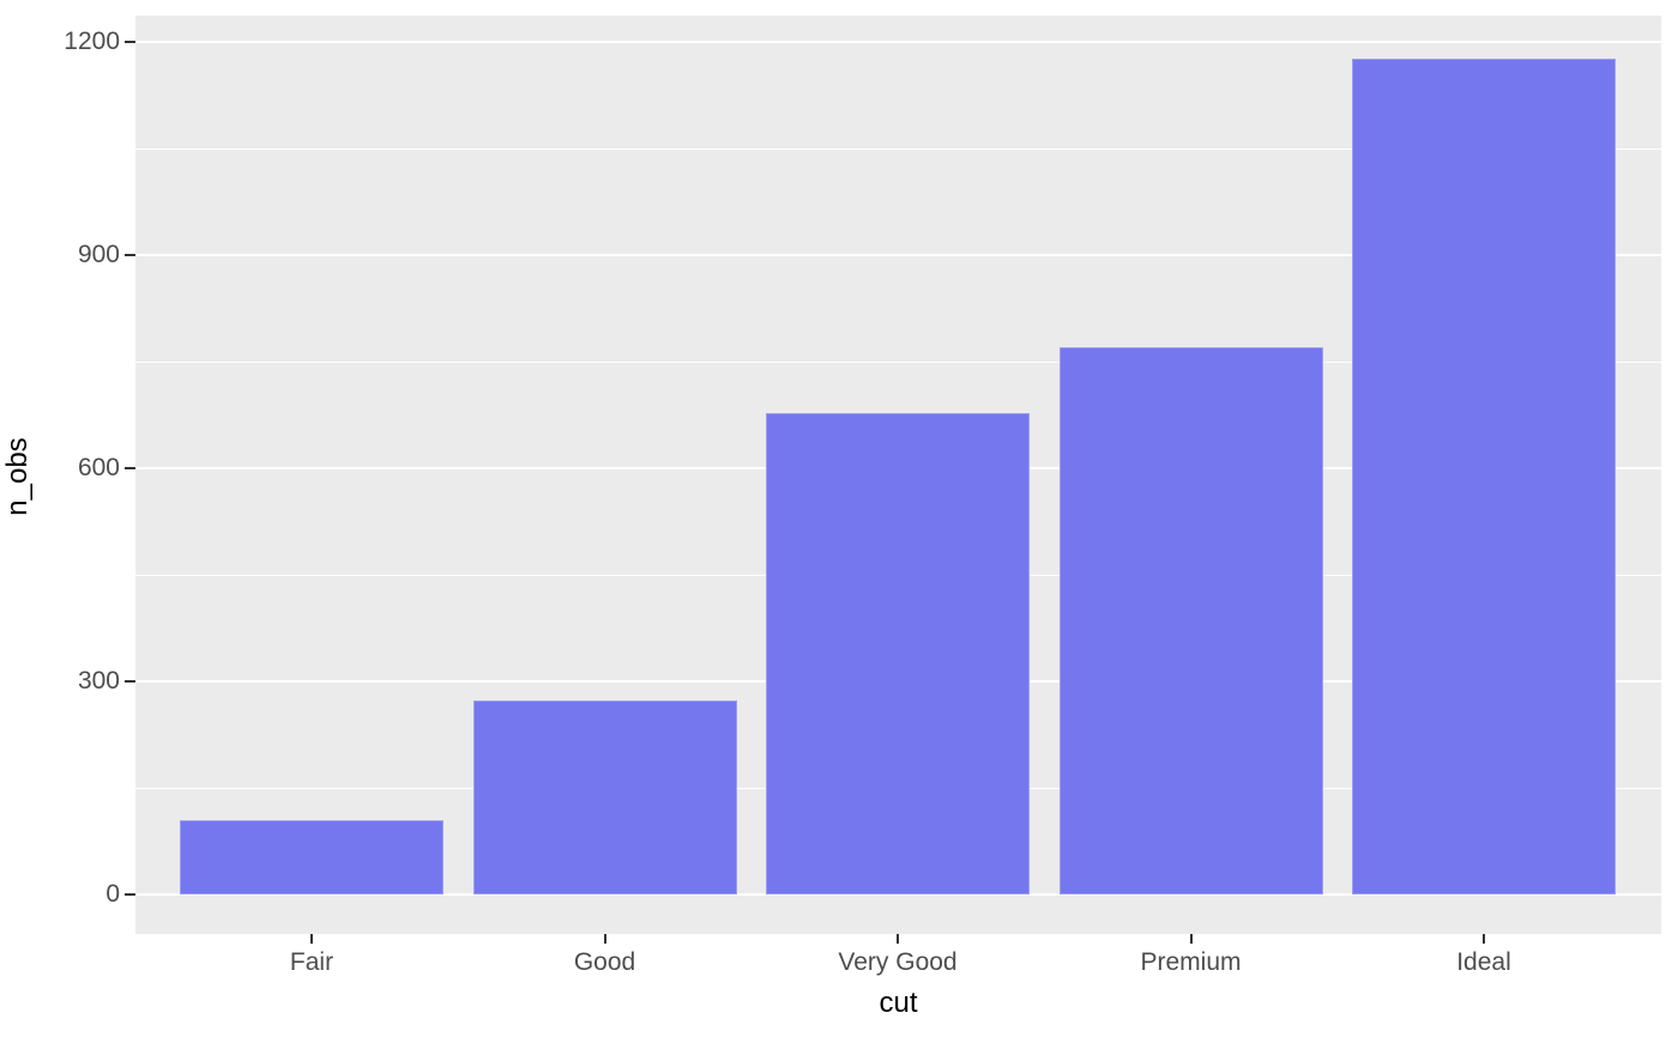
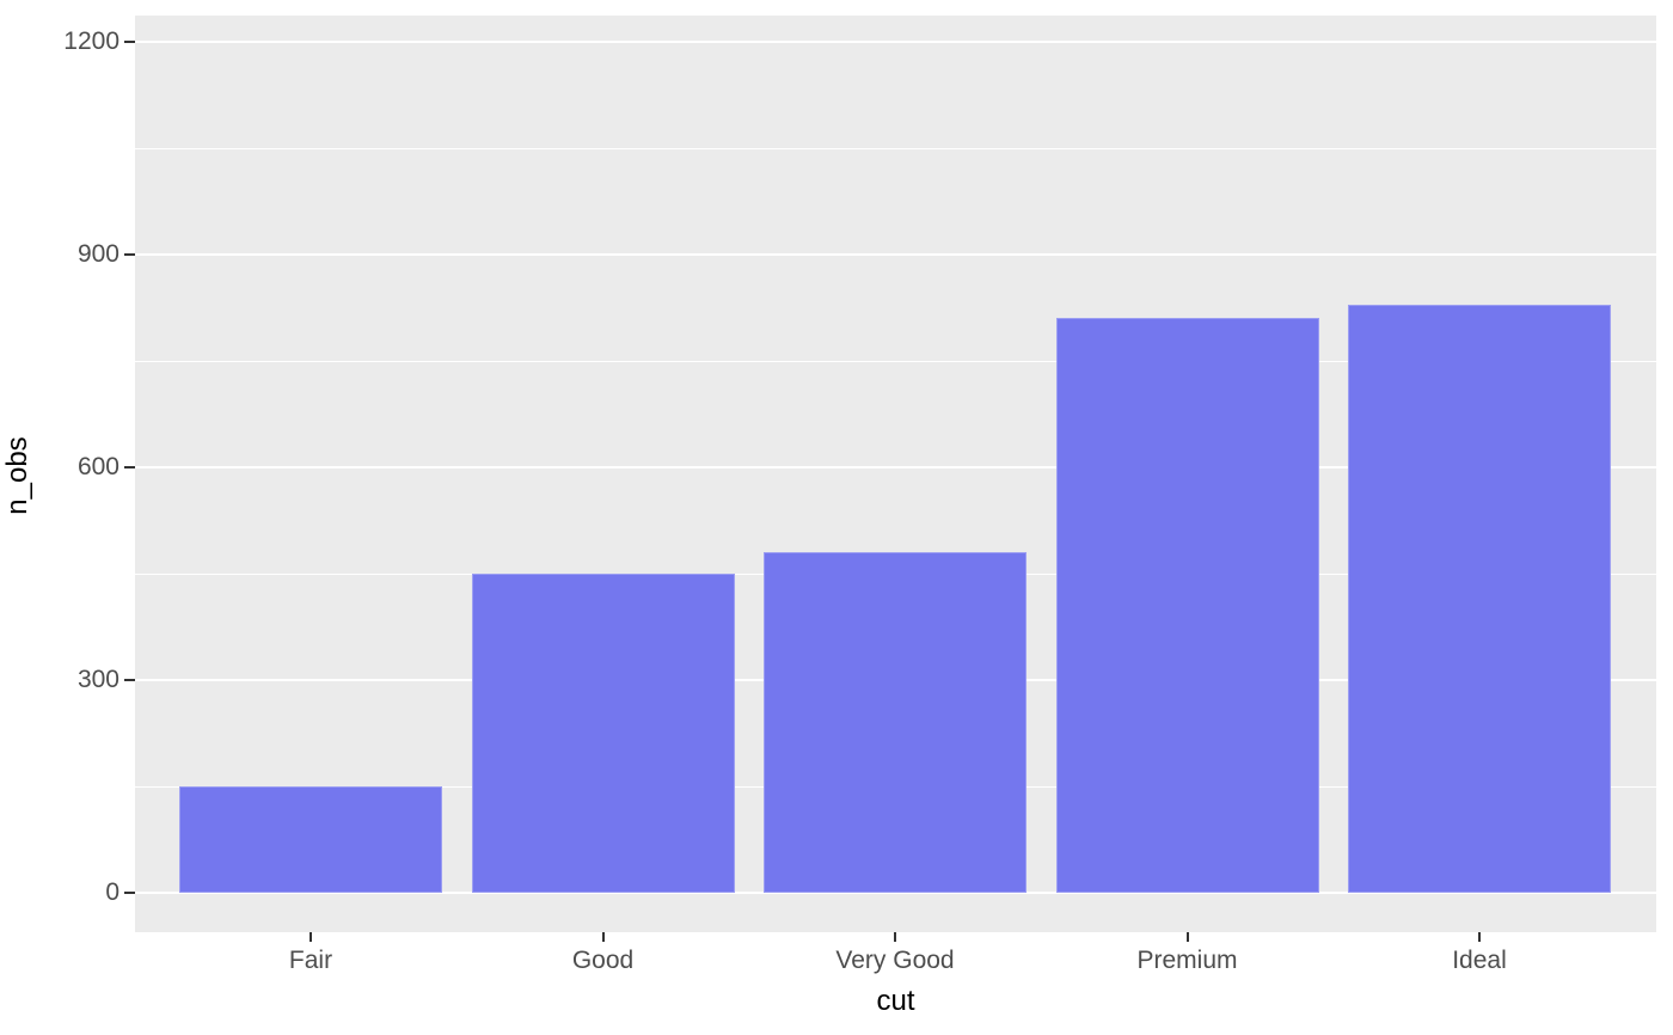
Fair: 100 -> 150
Good: 270 -> 450
Very Good: 680 -> 480
Premium: 770 -> 810
Ideal: 1180 -> 830
